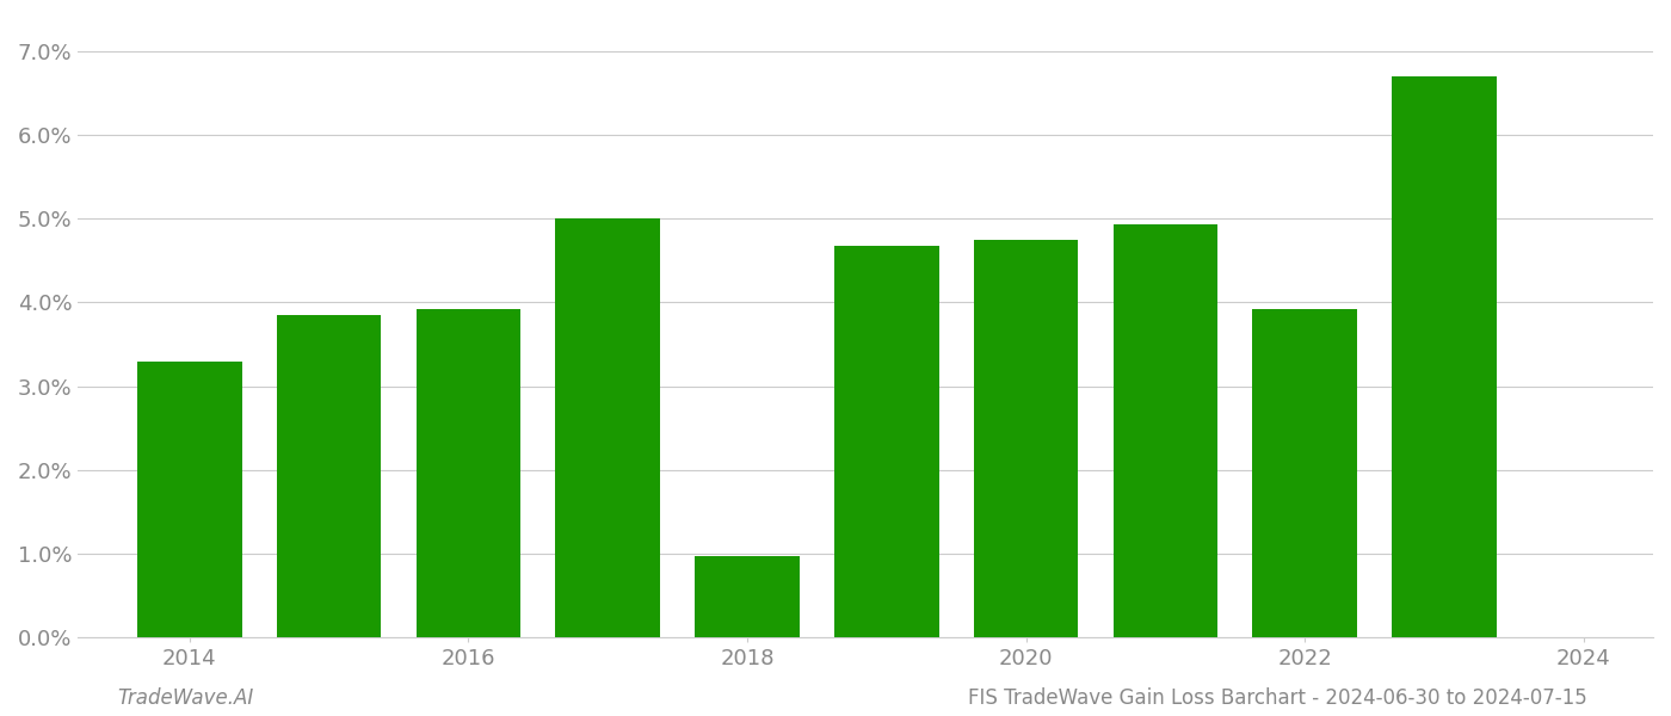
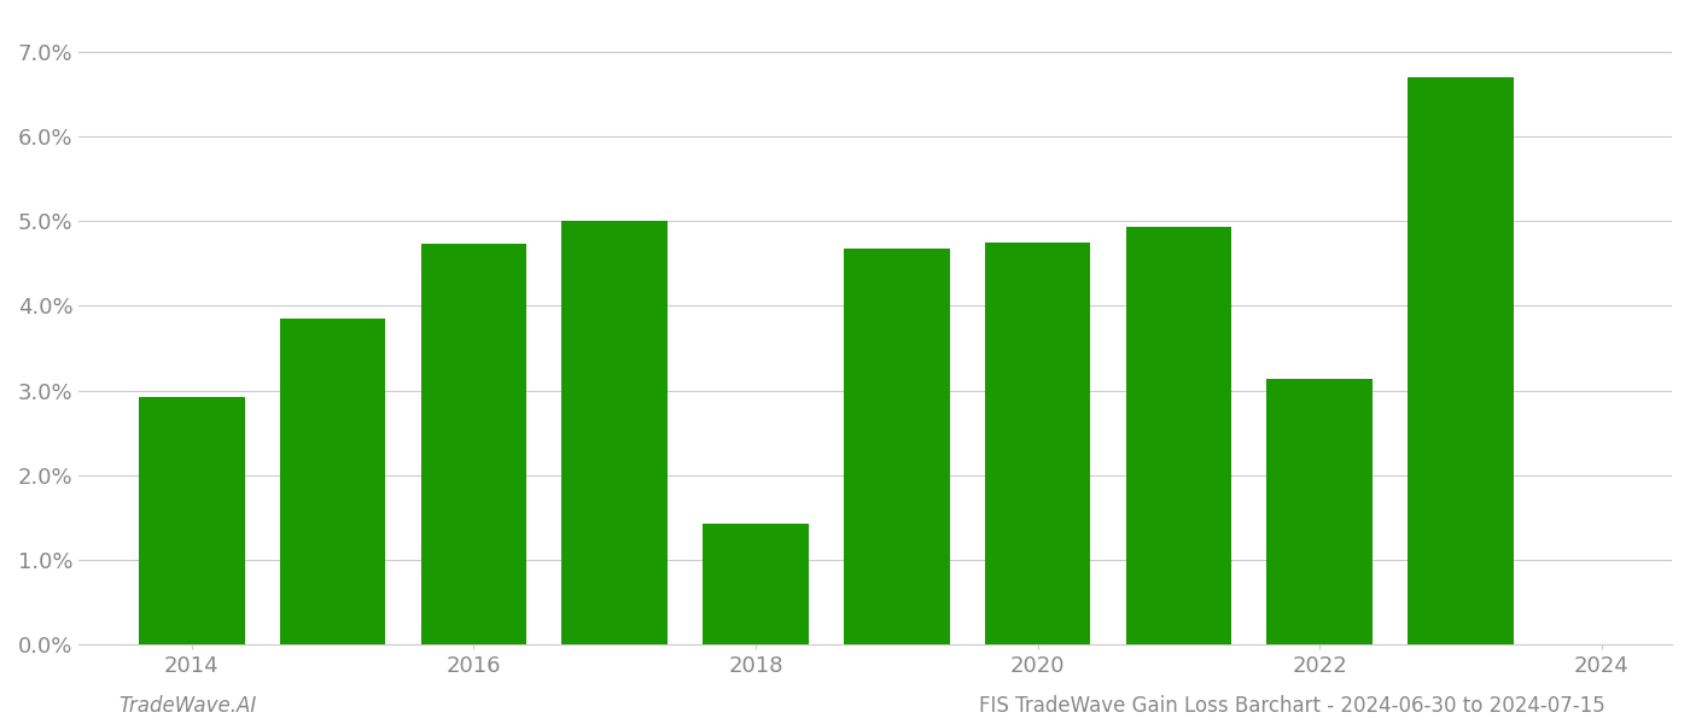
2014: 3.30% -> 2.92%
2016: 3.92% -> 4.74%
2018: 0.97% -> 1.42%
2022: 3.92% -> 3.14%
